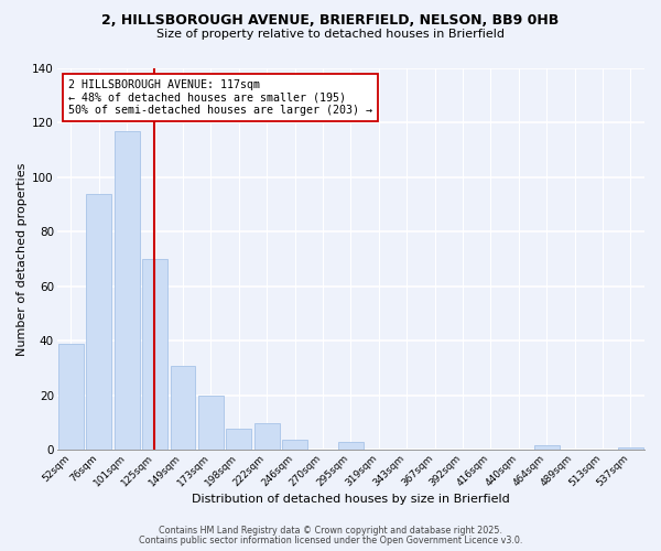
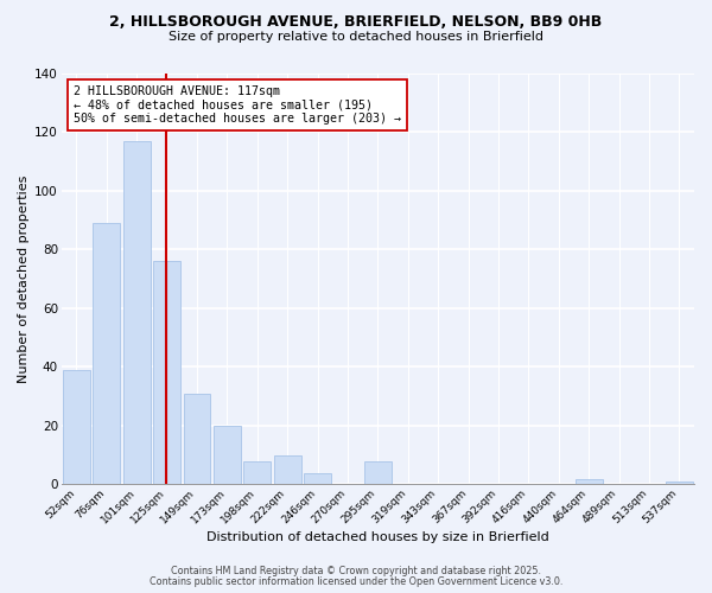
76sqm: 94 -> 89
125sqm: 70 -> 76
295sqm: 3 -> 8
